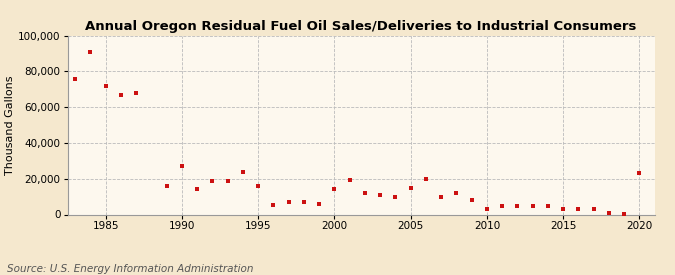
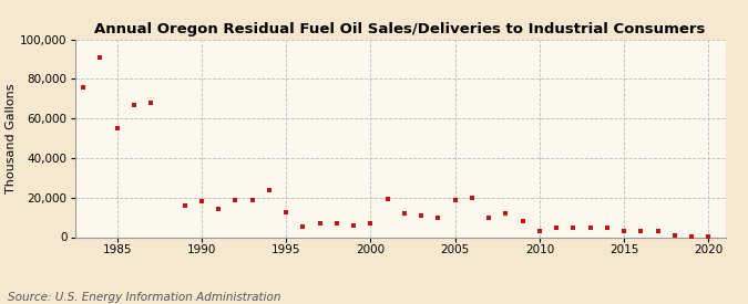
1985: 72,000 -> 55,000
1990: 27,000 -> 18,000
1995: 16,000 -> 12,000
2000: 14,000 -> 7,000
2005: 15,000 -> 19,000
2020: 23,000 -> 0
